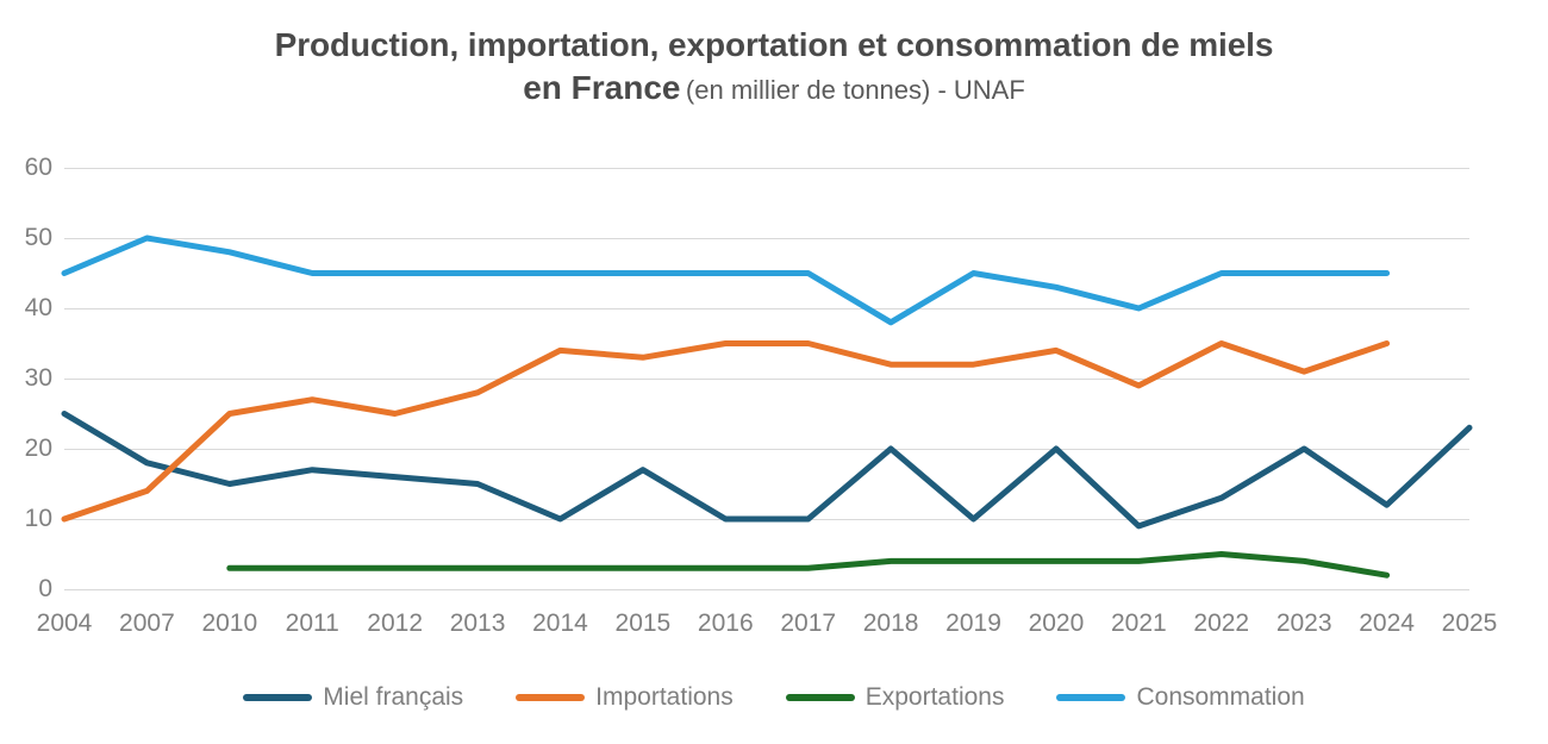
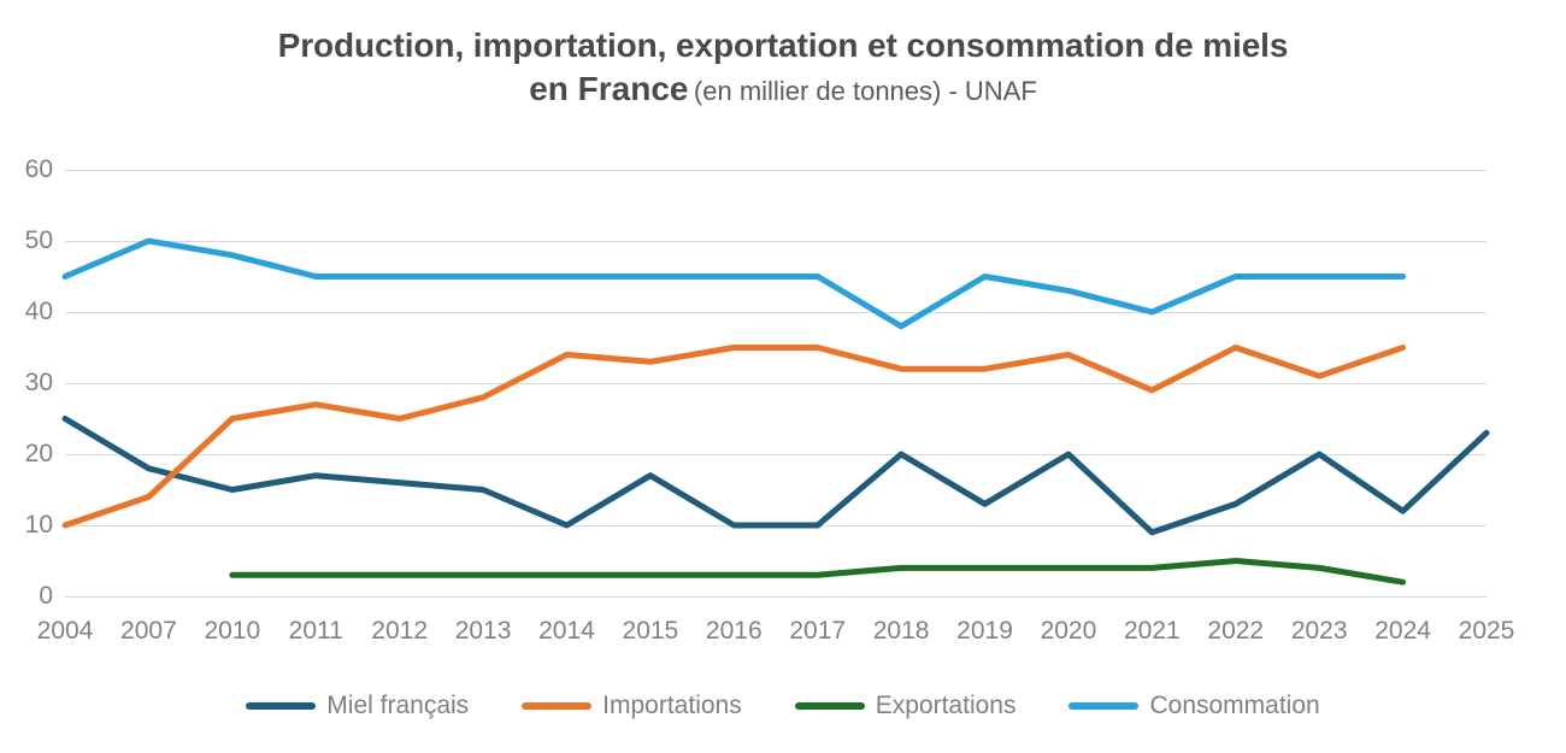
Miel français/2019: 10 -> 13
